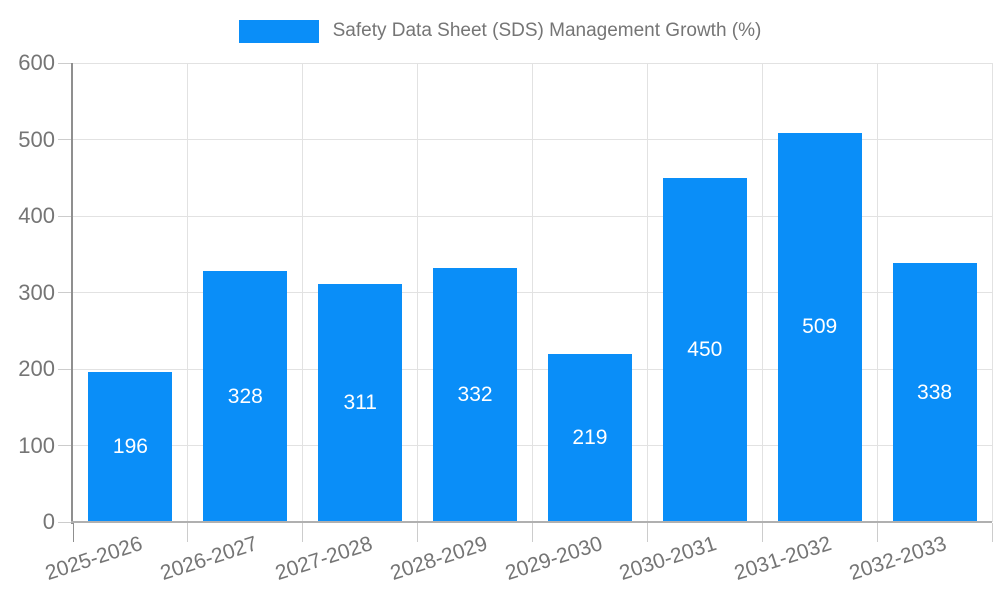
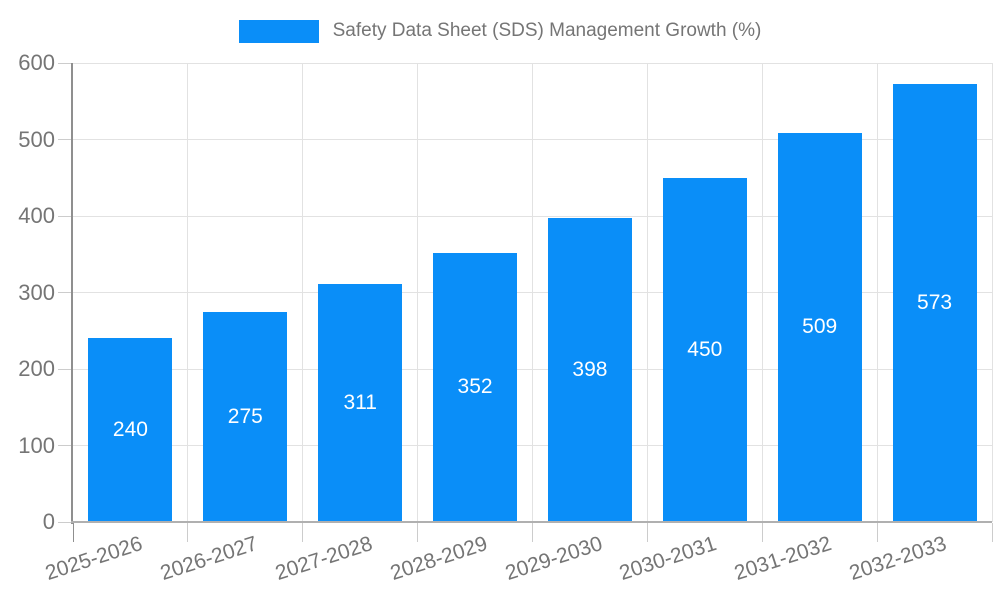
2025-2026: 196 -> 240
2026-2027: 328 -> 275
2028-2029: 332 -> 352
2029-2030: 219 -> 398
2032-2033: 338 -> 573
